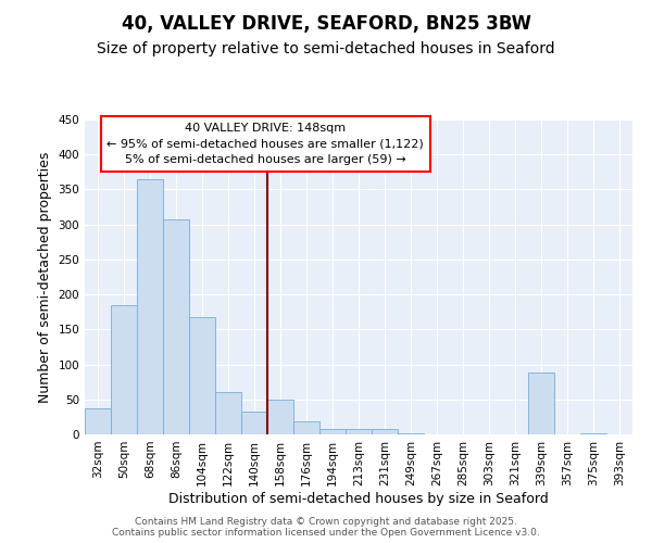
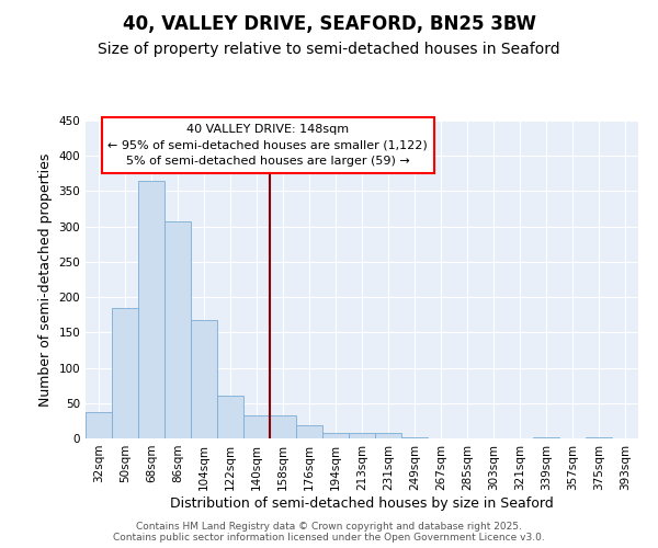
158sqm: 50 -> 32
339sqm: 88 -> 2
